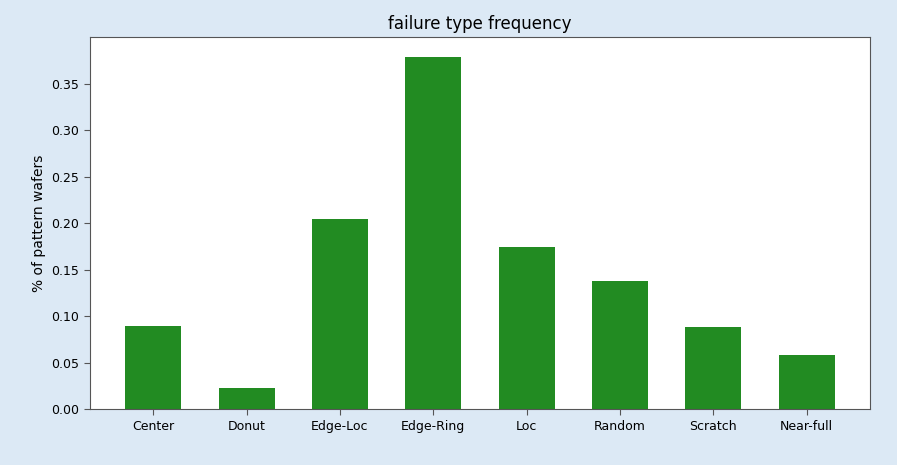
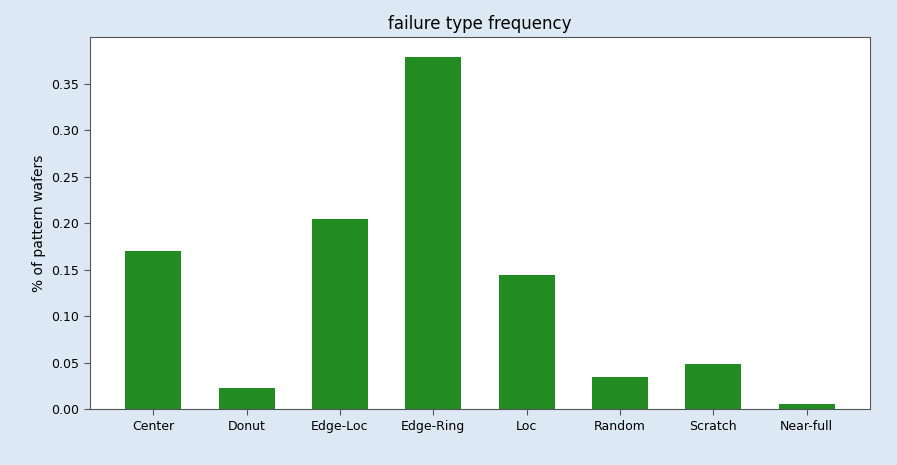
Center: 0.090 -> 0.170
Loc: 0.174 -> 0.144
Random: 0.138 -> 0.035
Scratch: 0.088 -> 0.049
Near-full: 0.058 -> 0.006
